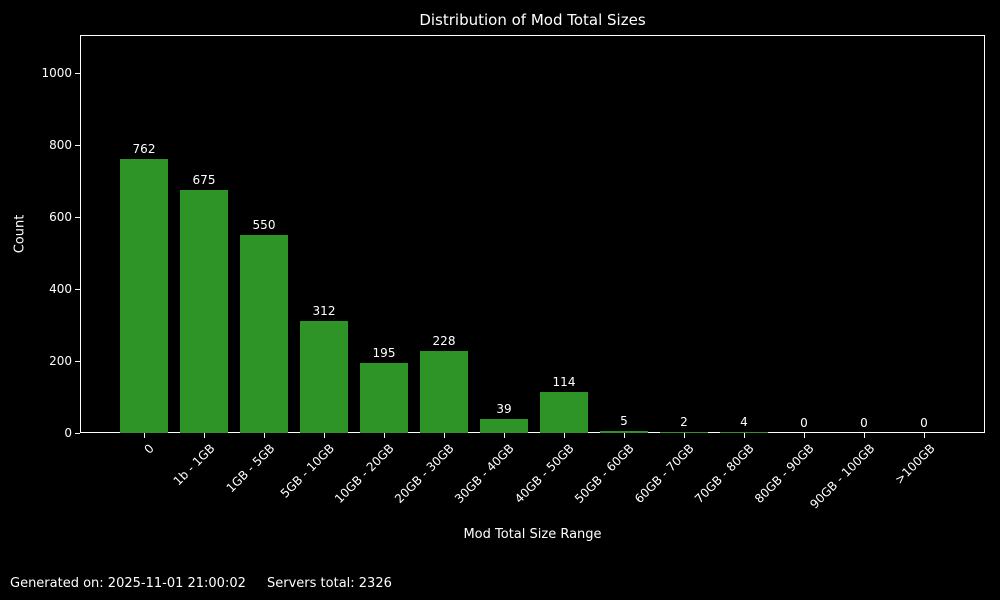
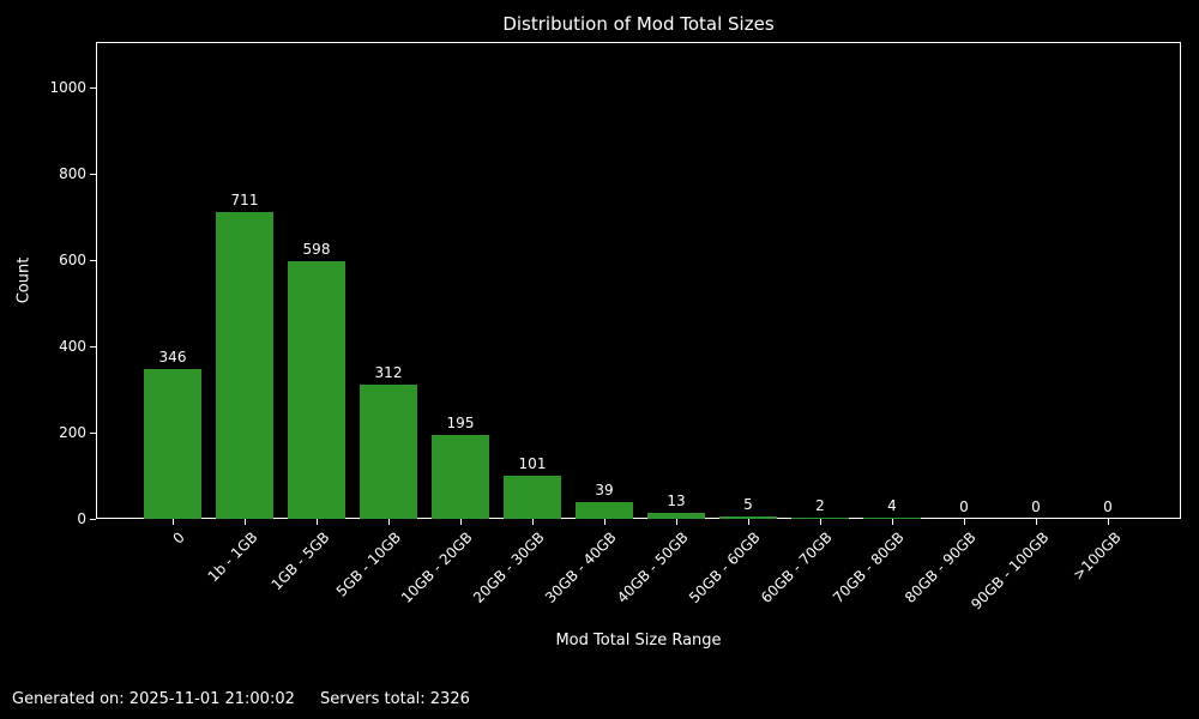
0: 762 -> 346
1b - 1GB: 675 -> 711
1GB - 5GB: 550 -> 598
20GB - 30GB: 228 -> 101
40GB - 50GB: 114 -> 13
